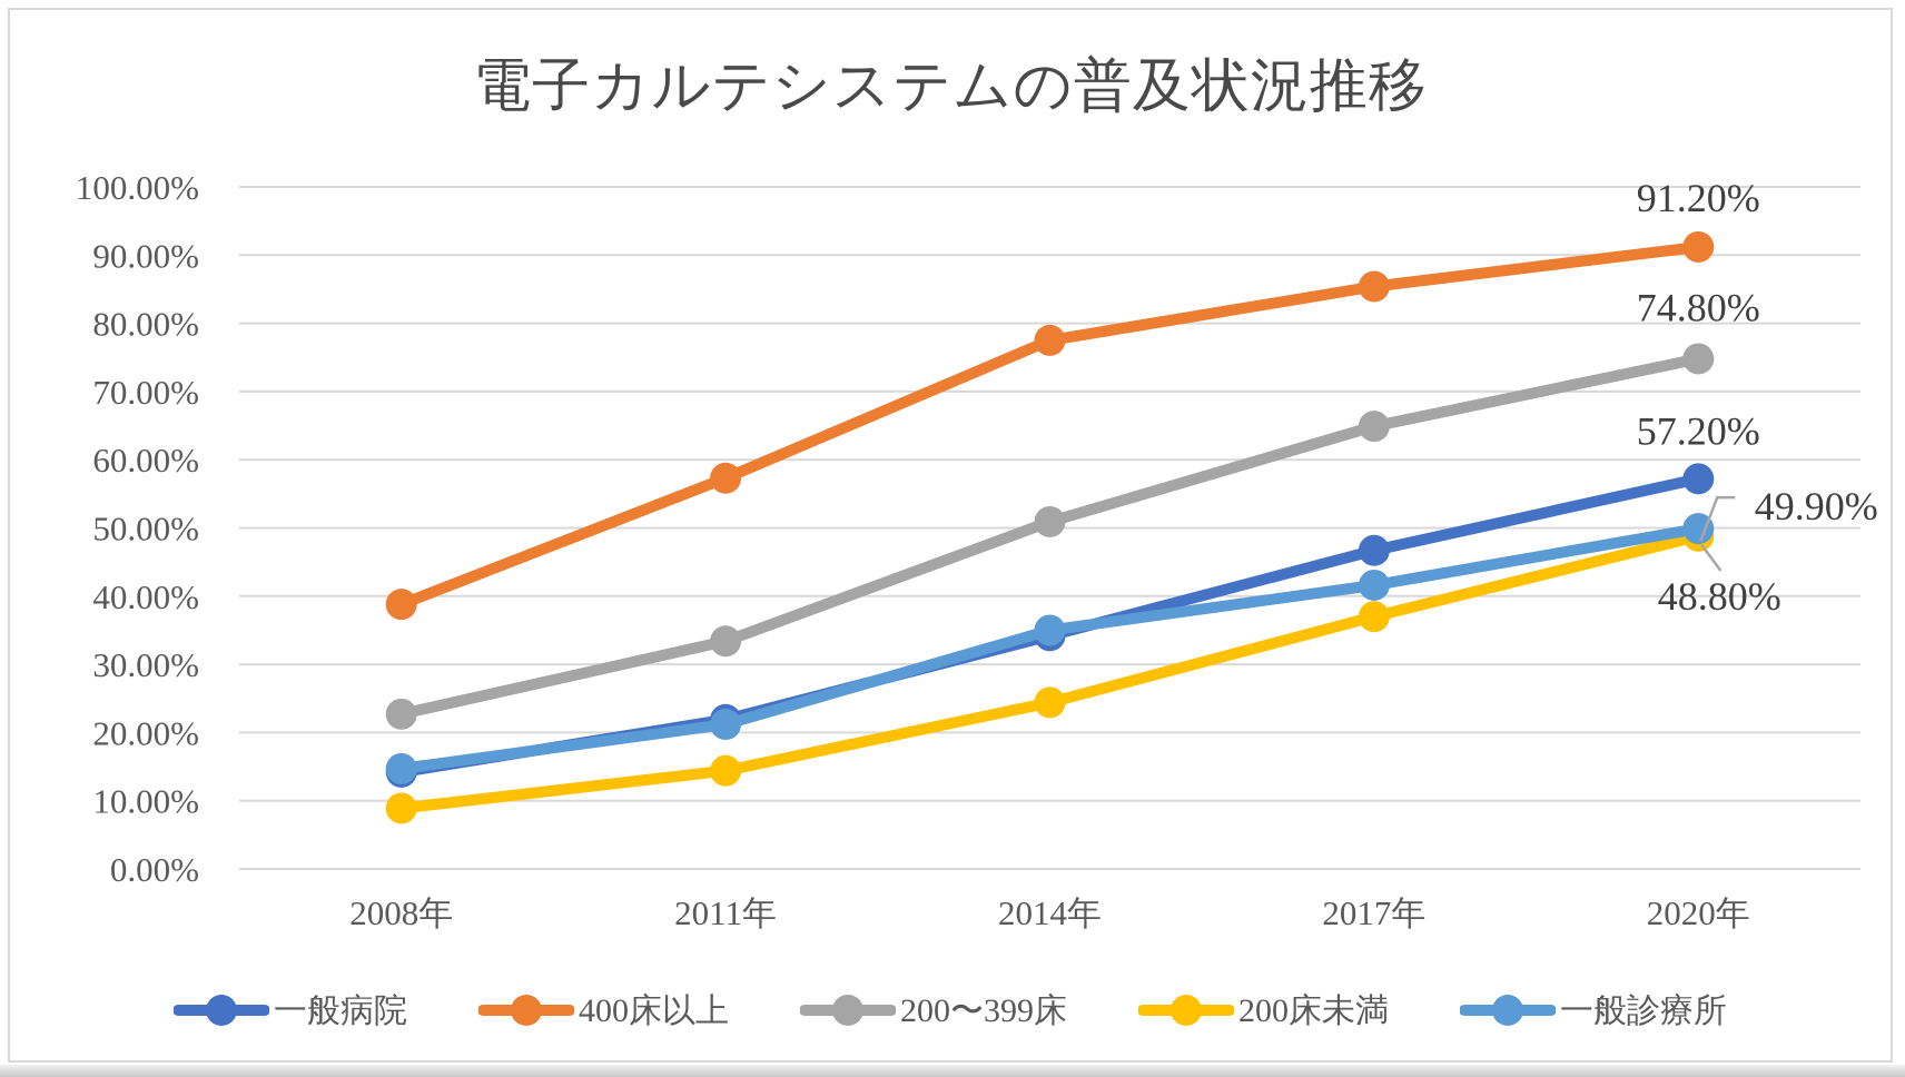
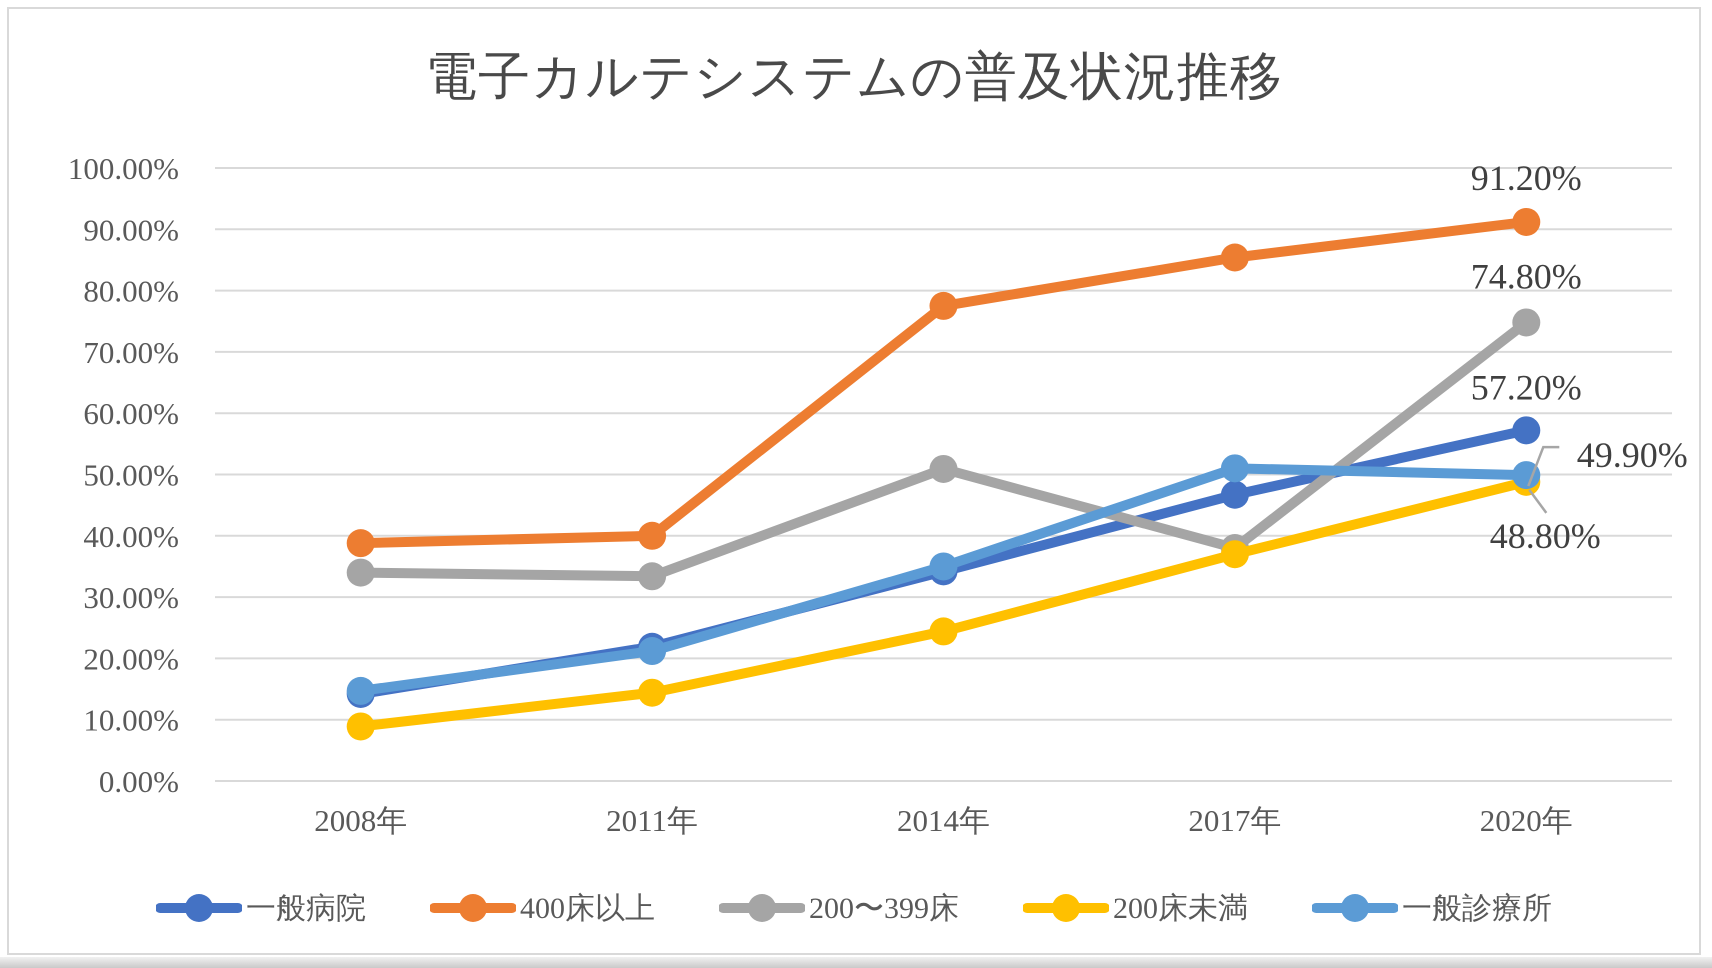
200〜399床/2008年: 23% -> 34%
400床以上/2011年: 57% -> 40%
200〜399床/2017年: 65% -> 38%
一般診療所/2017年: 42% -> 51%
